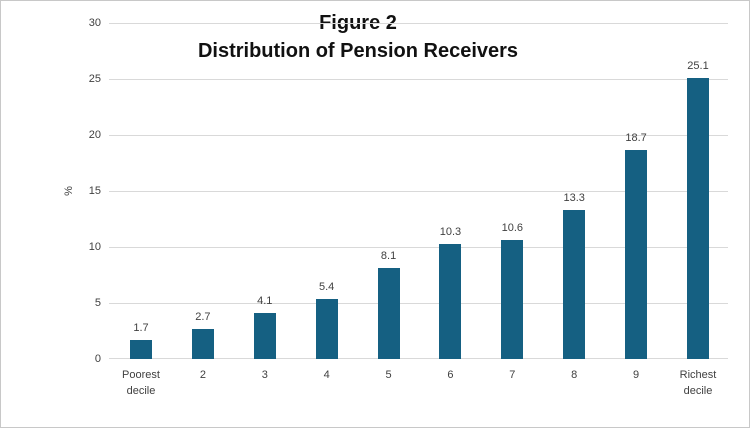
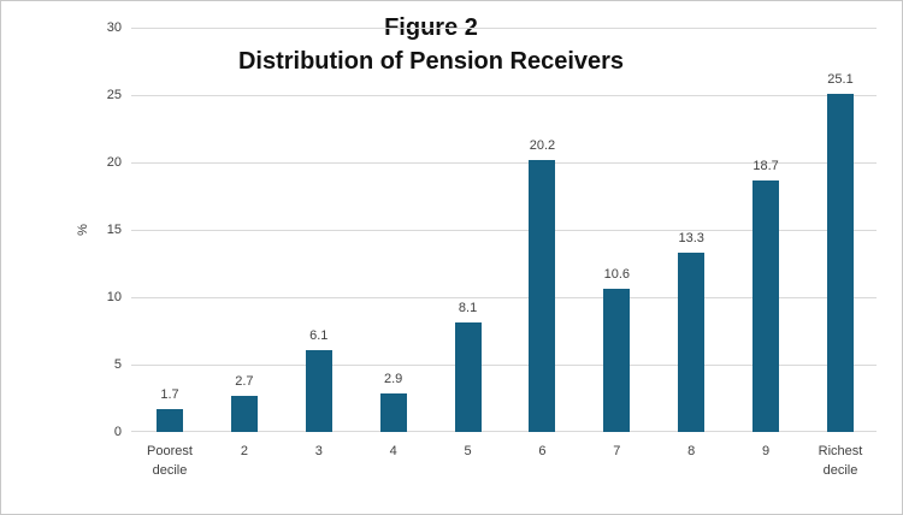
3: 4.1 -> 6.1
4: 5.4 -> 2.9
6: 10.3 -> 20.2
